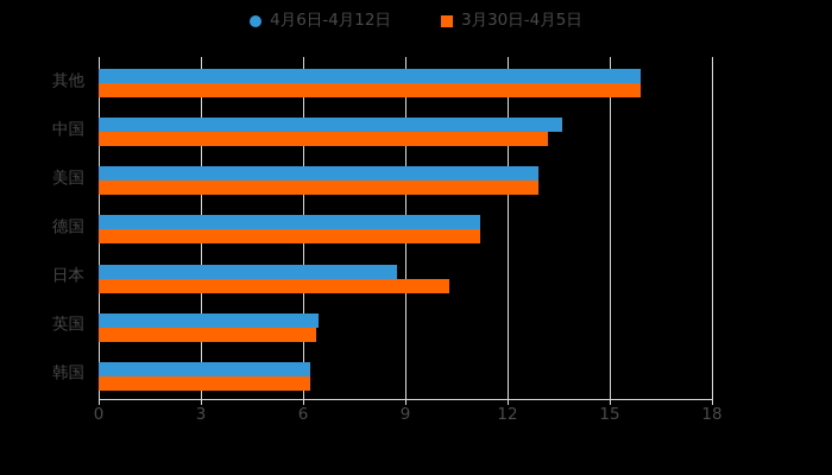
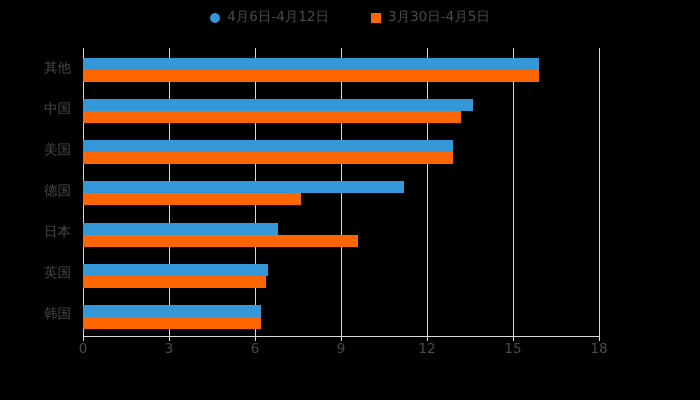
3月30日-4月5日/德国: 11.2 -> 7.6
4月6日-4月12日/日本: 8.8 -> 6.8
3月30日-4月5日/日本: 10.3 -> 9.6
